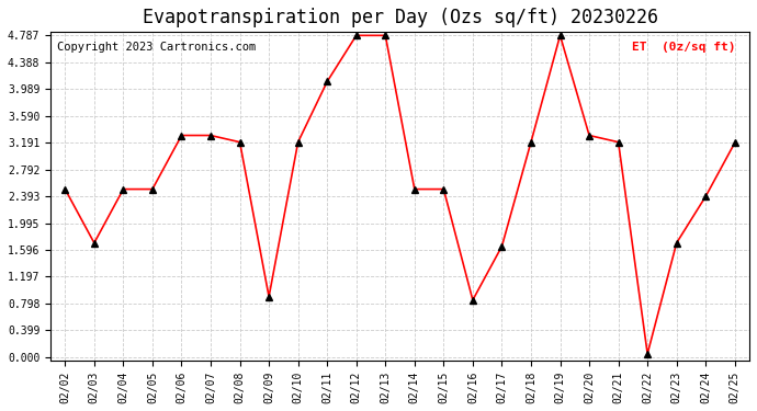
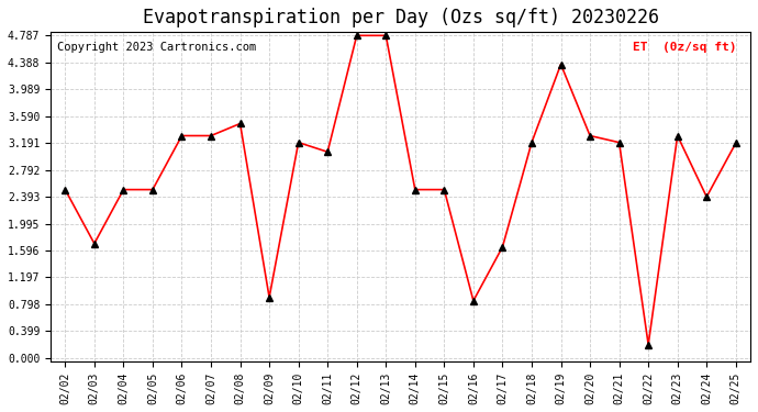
02/08: 3.20 -> 3.48
02/11: 4.10 -> 3.06
02/19: 4.79 -> 4.36
02/22: 0.05 -> 0.20
02/23: 1.70 -> 3.30
